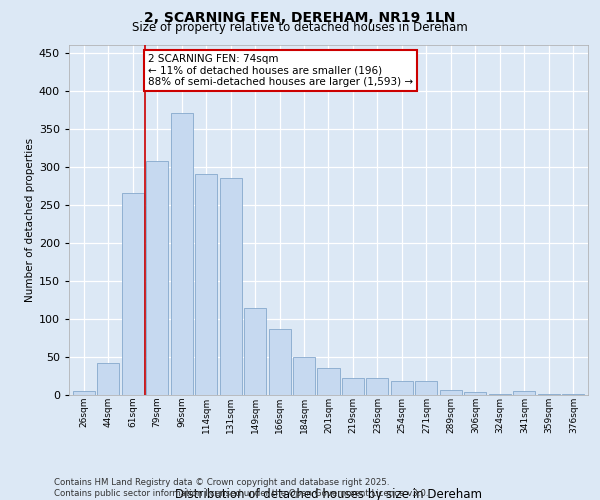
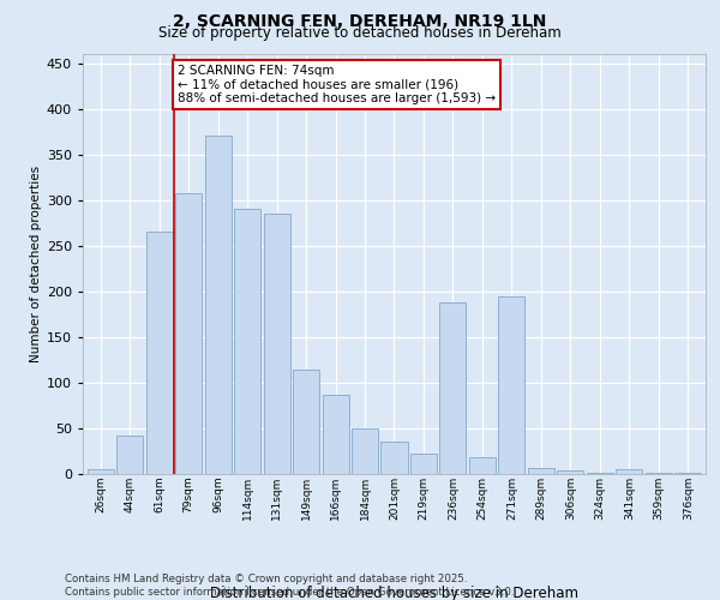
236sqm: 22 -> 188
271sqm: 18 -> 194
